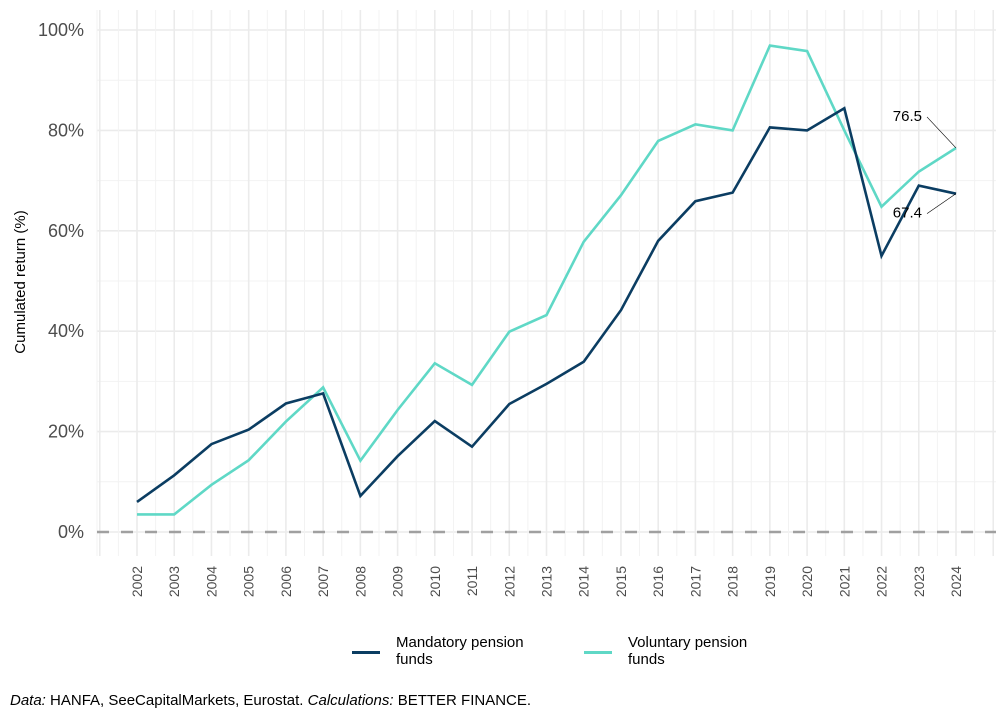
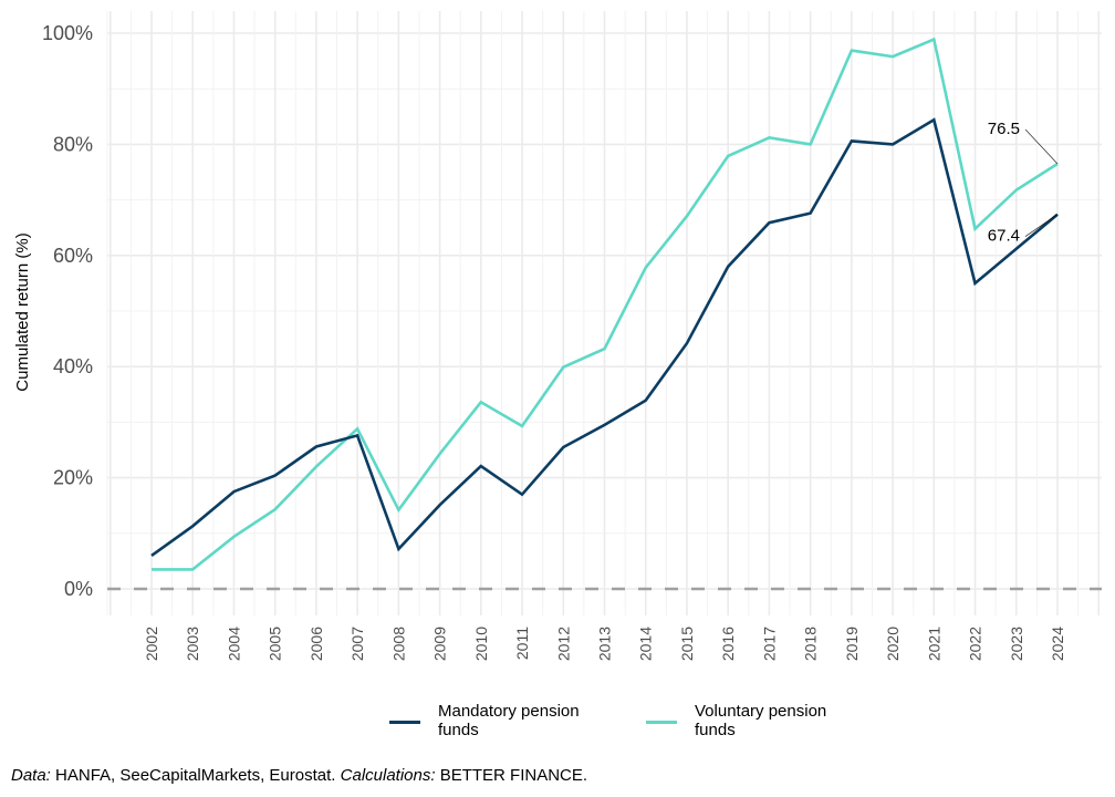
Voluntary pension funds/2021: 80% -> 99%
Mandatory pension funds/2023: 69% -> 61%
